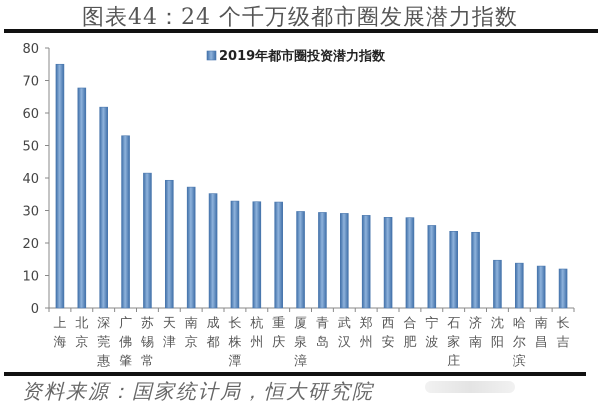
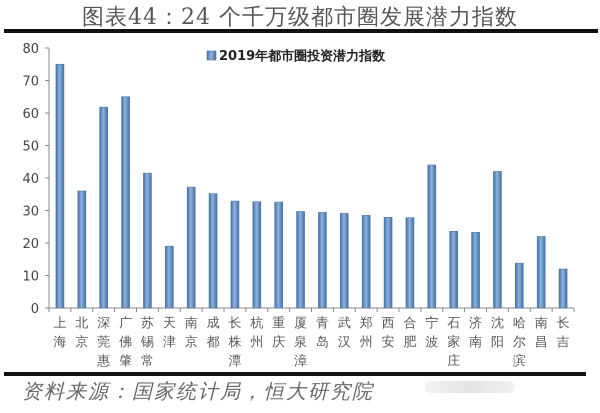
北京: 68 -> 36
广佛肇: 53 -> 65
天津: 39 -> 19
宁波: 25 -> 44
沈阳: 15 -> 42
南昌: 13 -> 22
